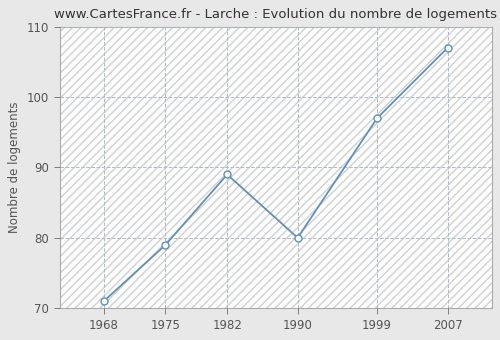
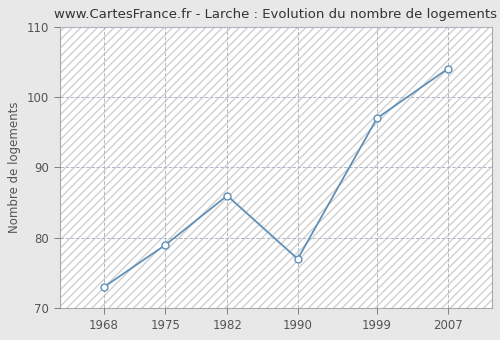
1968: 71 -> 73
1982: 89 -> 86
1990: 80 -> 77
2007: 107 -> 104
